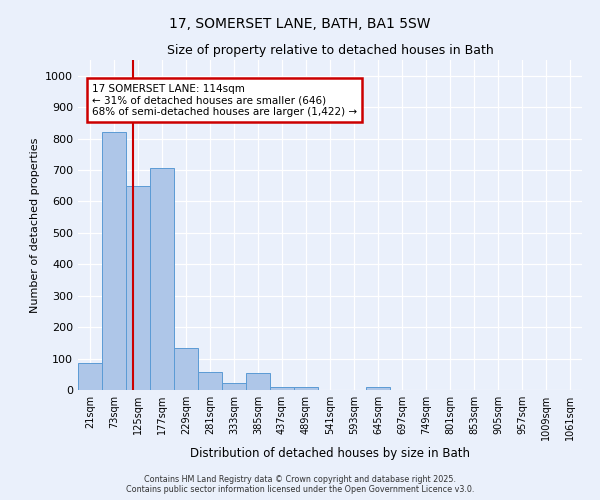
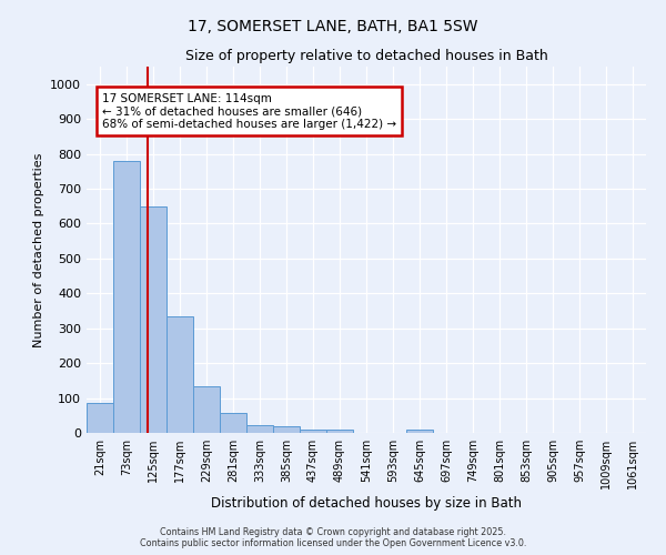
73sqm: 820 -> 780
177sqm: 705 -> 335
385sqm: 55 -> 18
